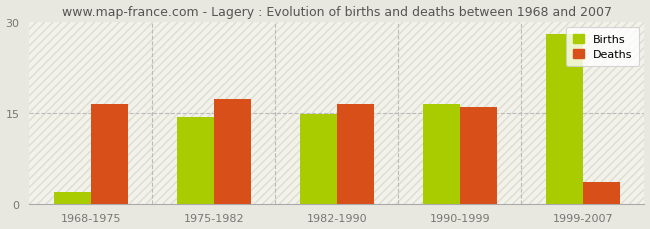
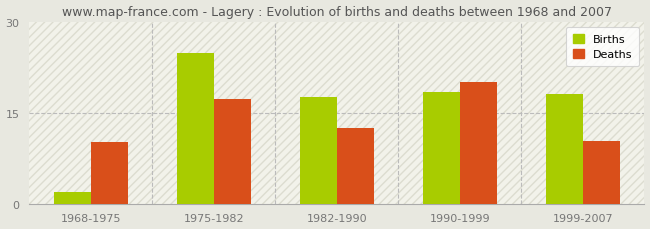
Deaths/1968-1975: 16.4 -> 10.2
Births/1975-1982: 14.3 -> 24.8
Births/1982-1990: 14.7 -> 17.6
Deaths/1982-1990: 16.4 -> 12.4
Births/1990-1999: 16.4 -> 18.4
Deaths/1990-1999: 16.0 -> 20.0
Births/1999-2007: 28.0 -> 18.0
Deaths/1999-2007: 3.5 -> 10.4
